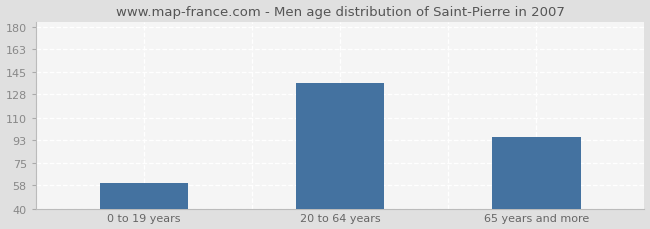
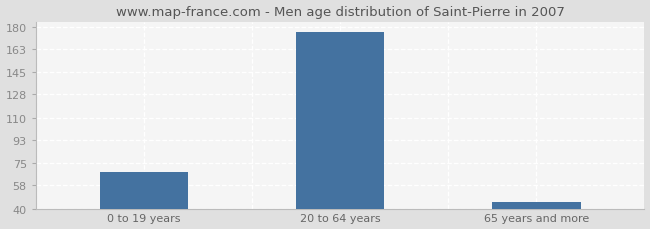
0 to 19 years: 60 -> 68
20 to 64 years: 137 -> 176
65 years and more: 95 -> 45
